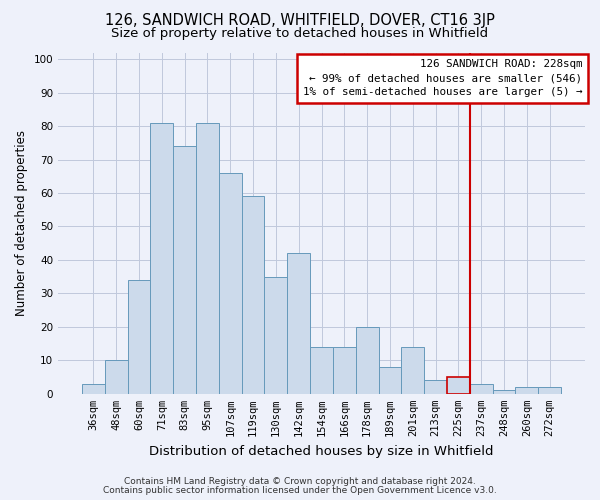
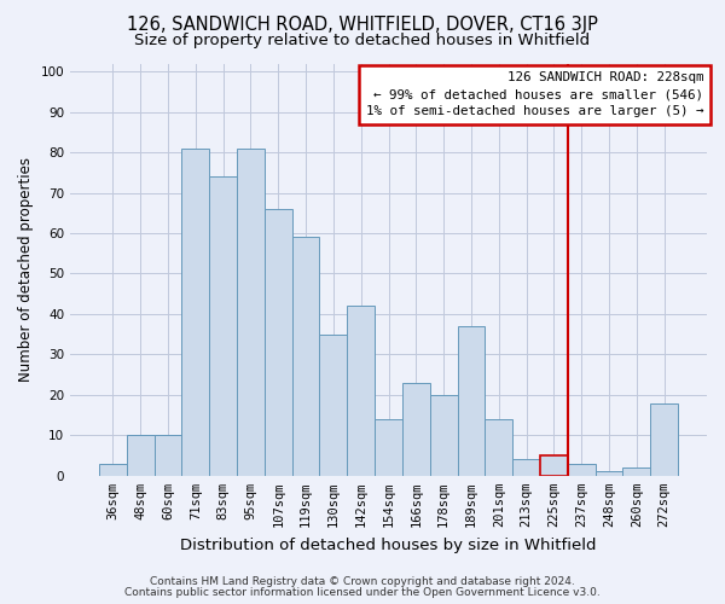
60sqm: 34 -> 10
166sqm: 14 -> 23
189sqm: 8 -> 37
272sqm: 2 -> 18
